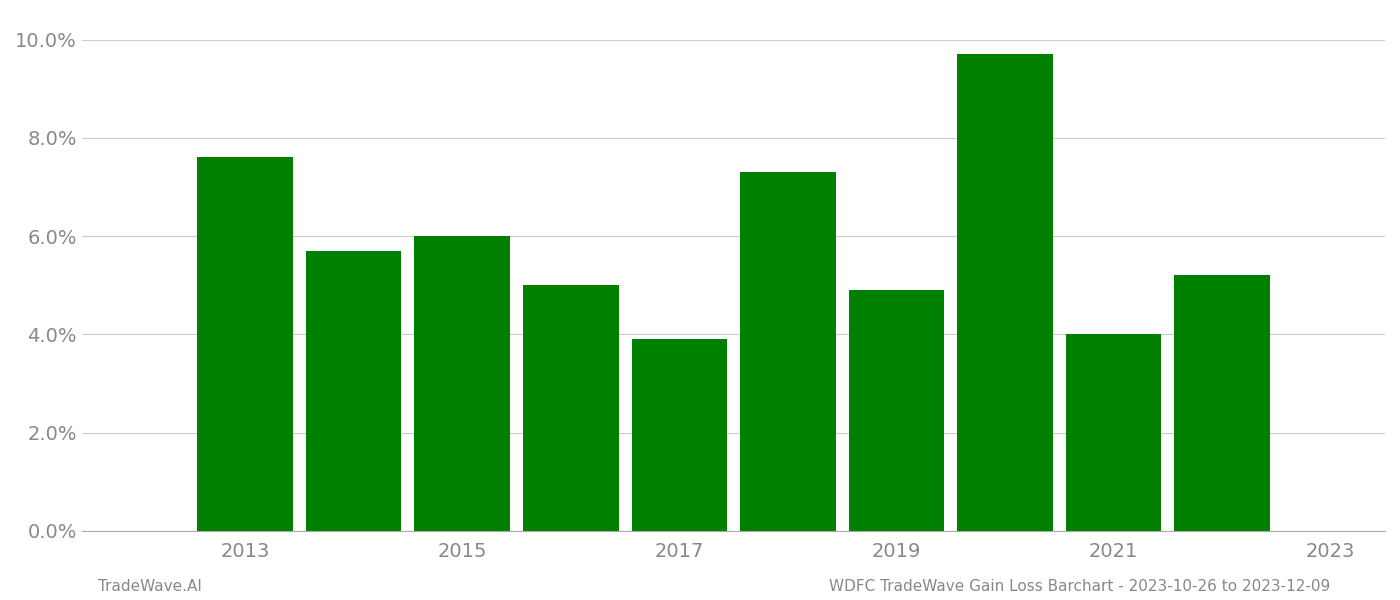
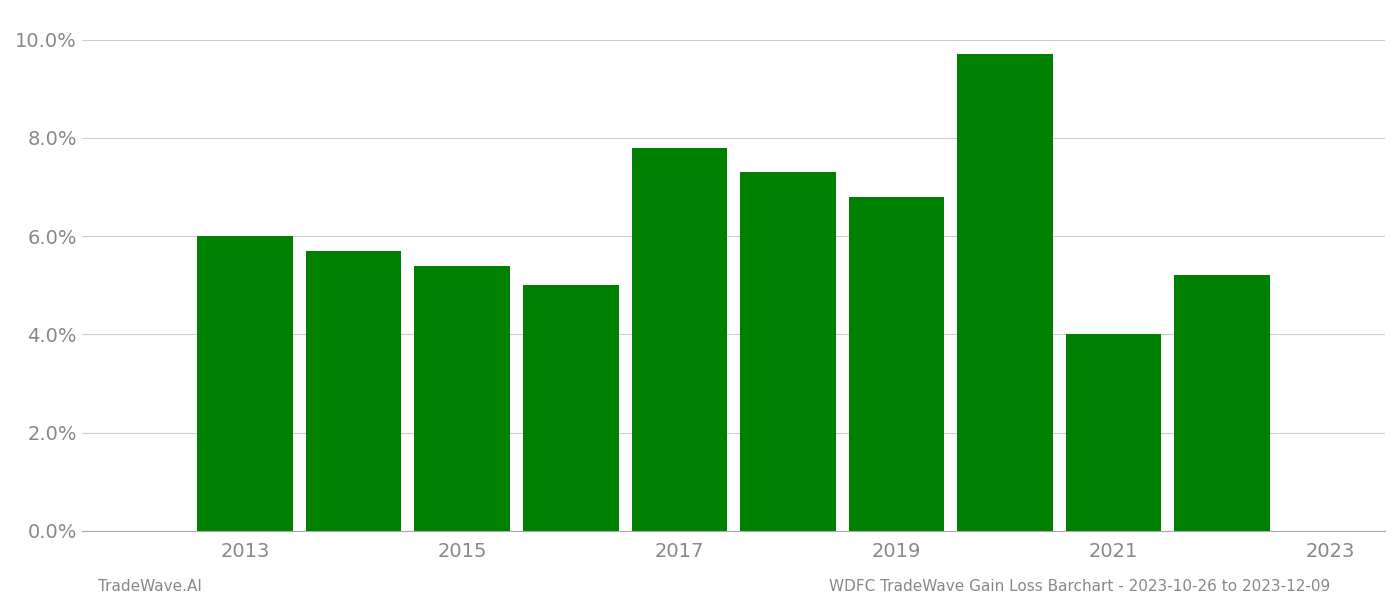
2013: 7.6% -> 6.0%
2015: 6.0% -> 5.4%
2017: 3.9% -> 7.8%
2019: 4.9% -> 6.8%
